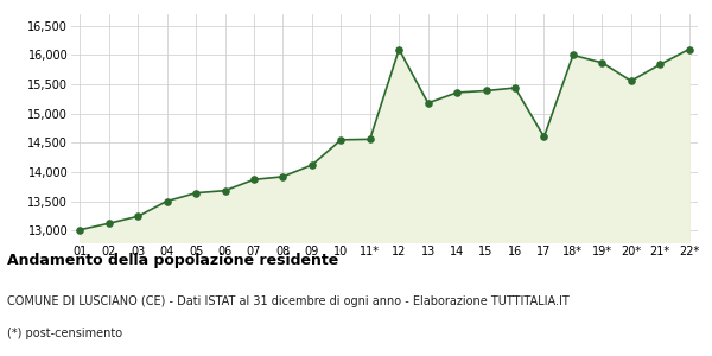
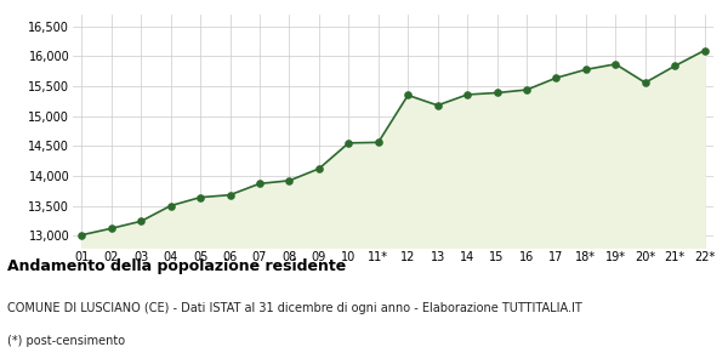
12: 16,100 -> 15,350
17: 14,600 -> 15,640
18*: 16,000 -> 15,780
